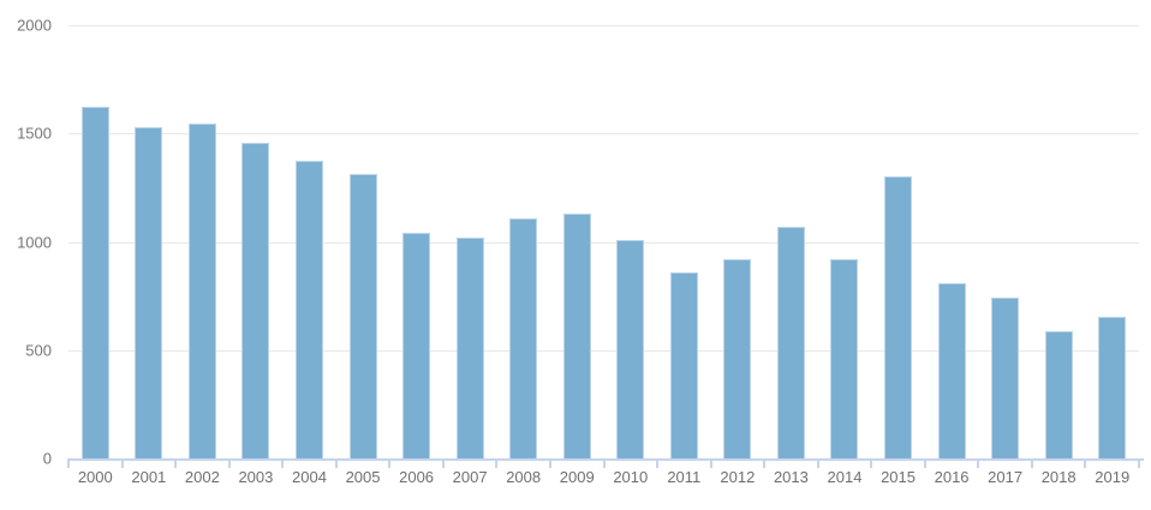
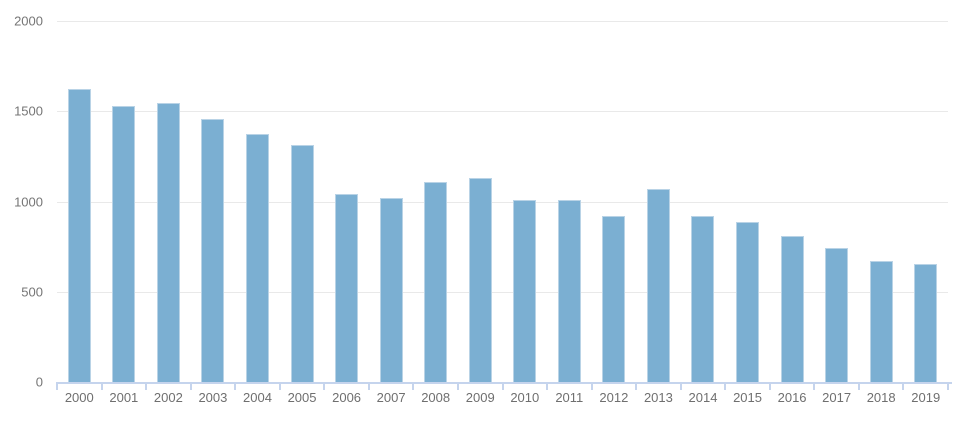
2011: 860 -> 1010
2015: 1300 -> 890
2018: 590 -> 670
